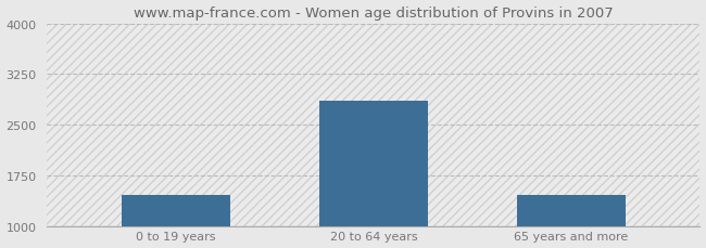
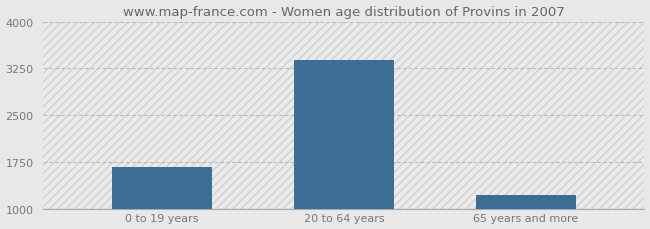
0 to 19 years: 1460 -> 1660
20 to 64 years: 2860 -> 3380
65 years and more: 1460 -> 1220
